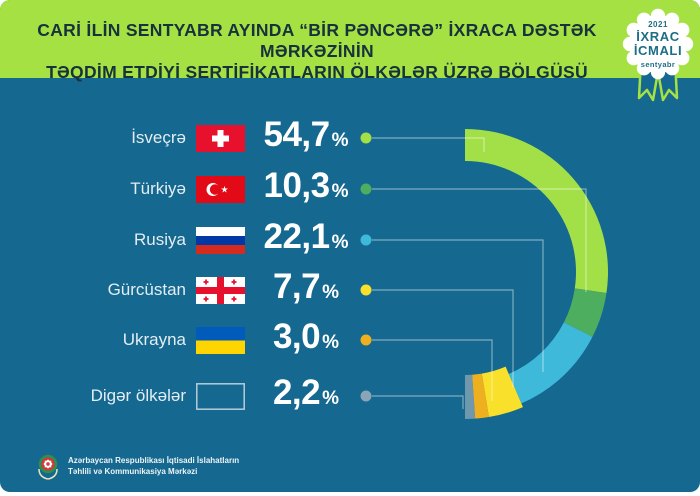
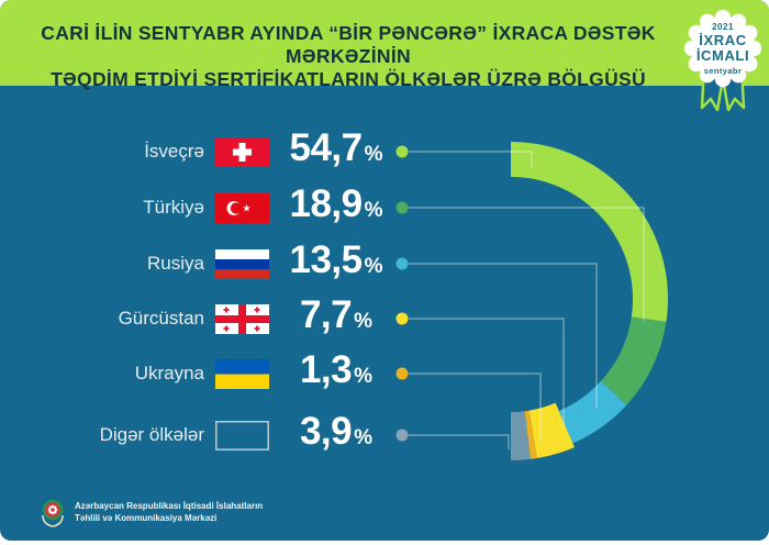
Türkiyə: 10,3 -> 18,9
Rusiya: 22,1 -> 13,5
Ukrayna: 3,0 -> 1,3
Digər ölkələr: 2,2 -> 3,9
